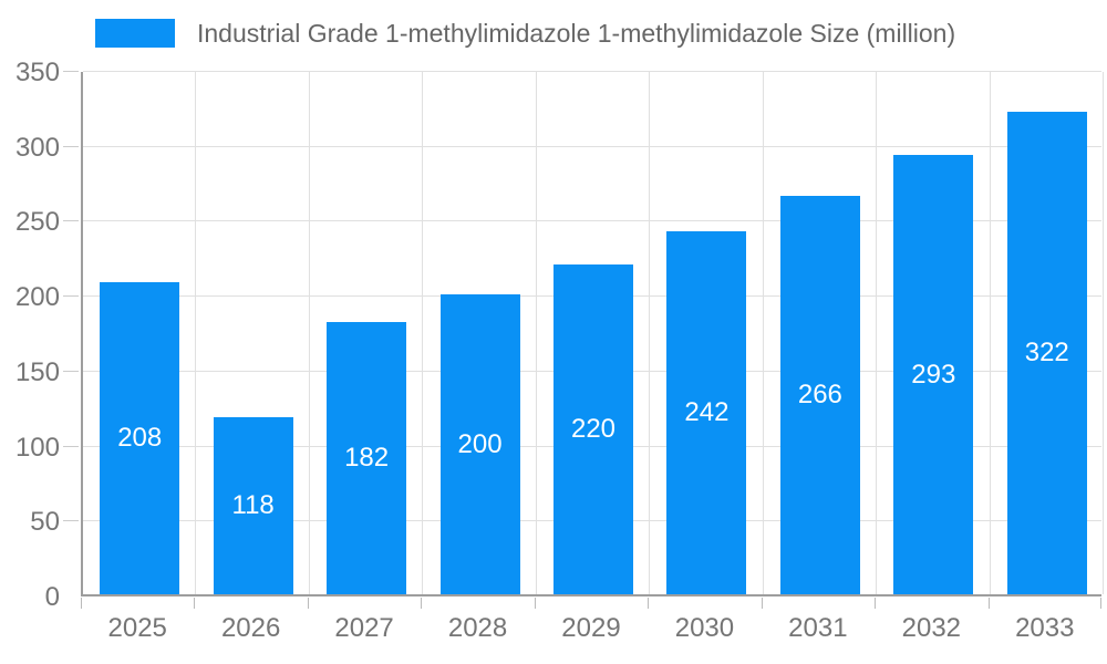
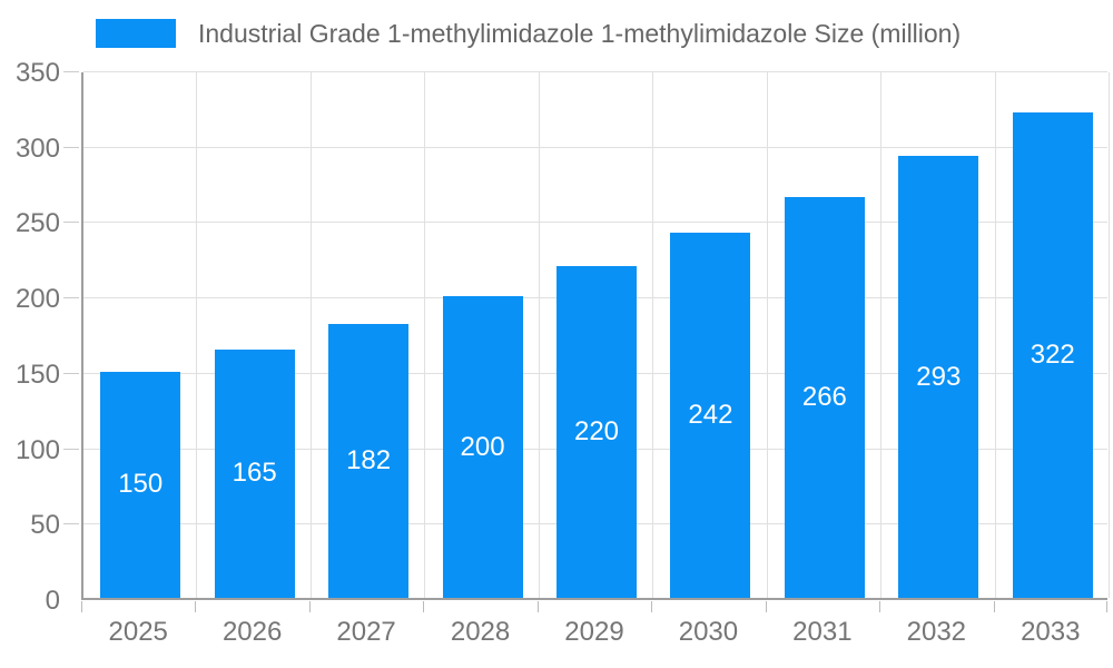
2025: 208 -> 150
2026: 118 -> 165
